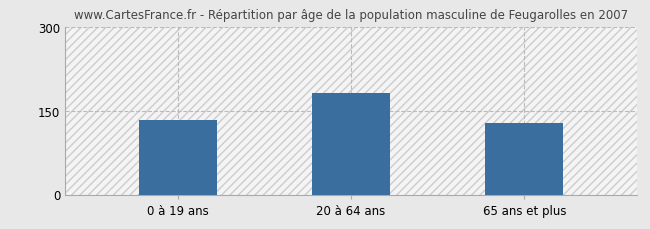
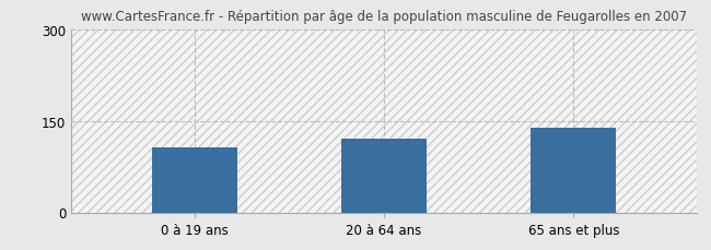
0 à 19 ans: 133 -> 106
20 à 64 ans: 181 -> 120
65 ans et plus: 128 -> 138
